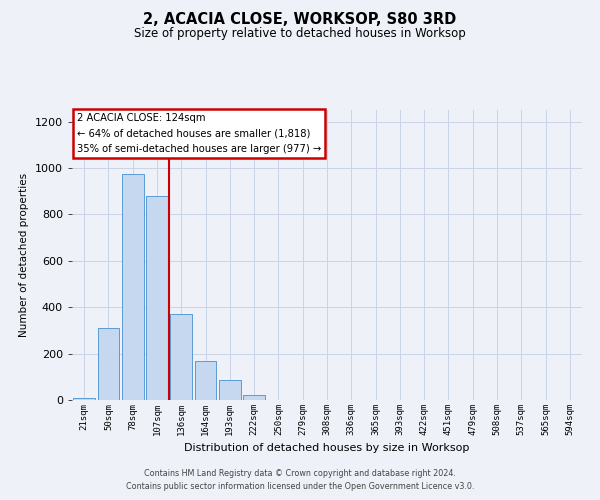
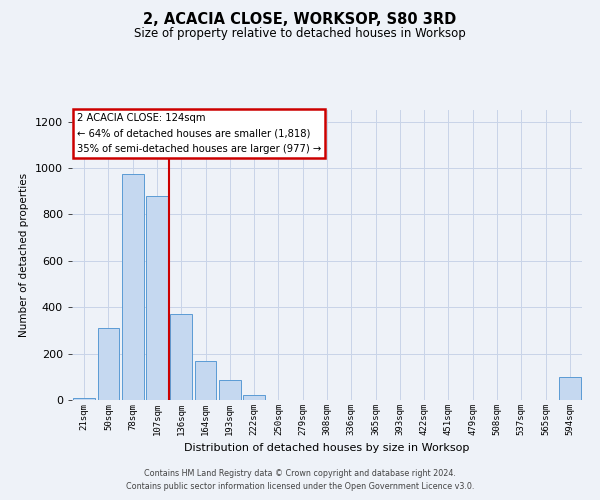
594sqm: 1 -> 100
